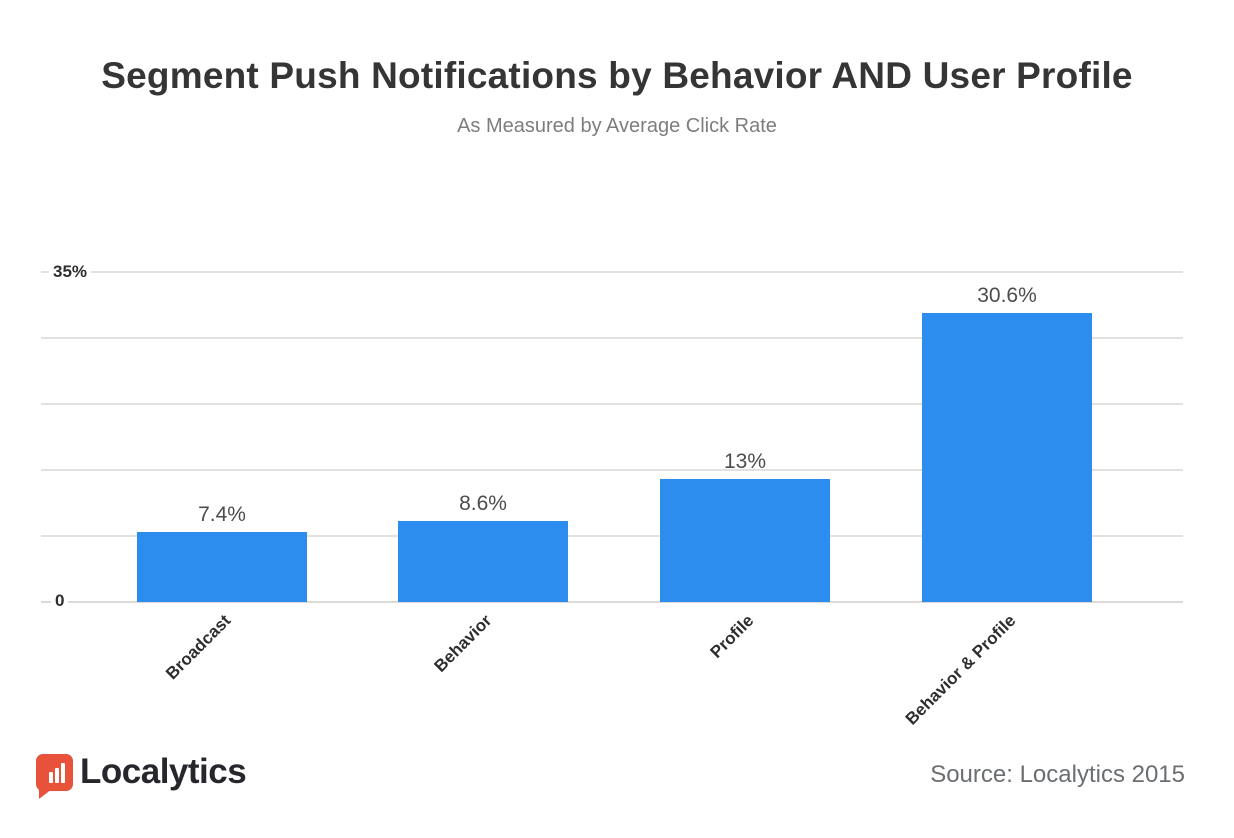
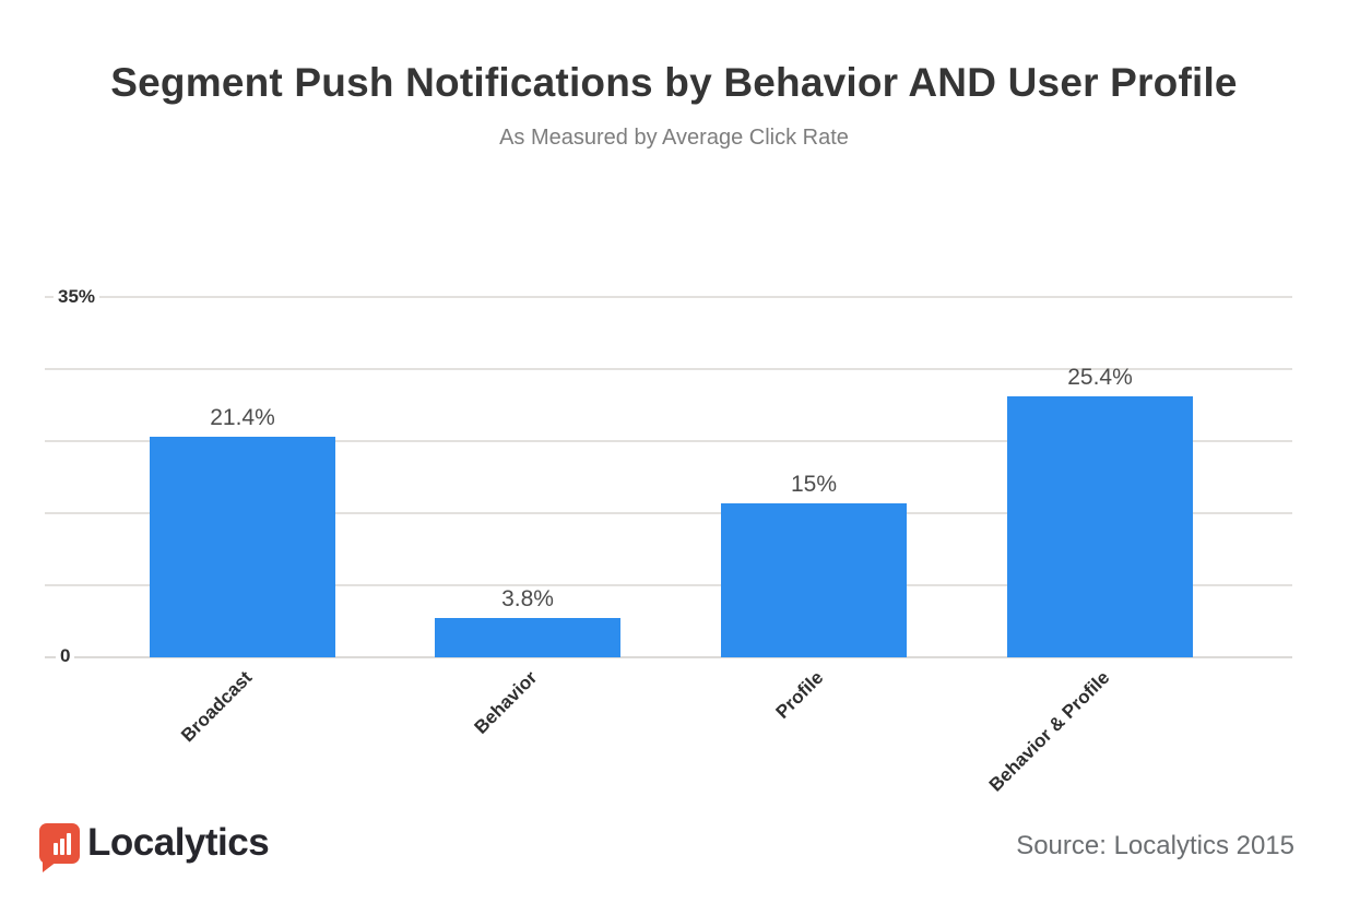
Broadcast: 7.4% -> 21.4%
Behavior: 8.6% -> 3.8%
Profile: 13% -> 15%
Behavior & Profile: 30.6% -> 25.4%
